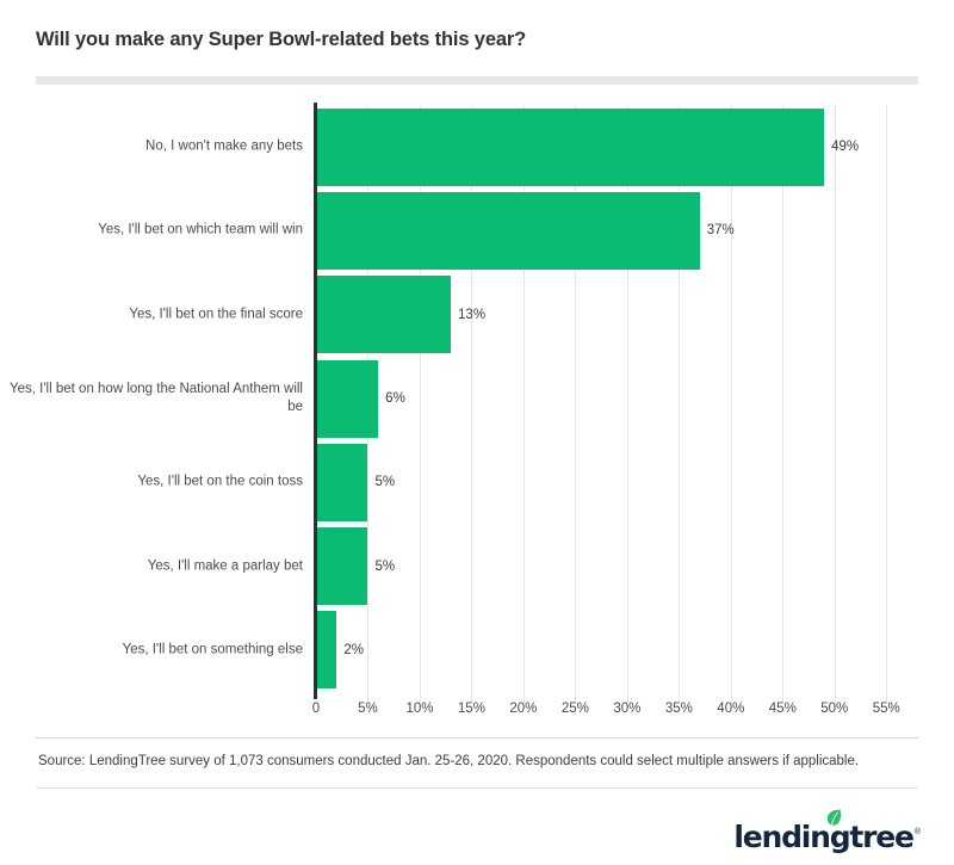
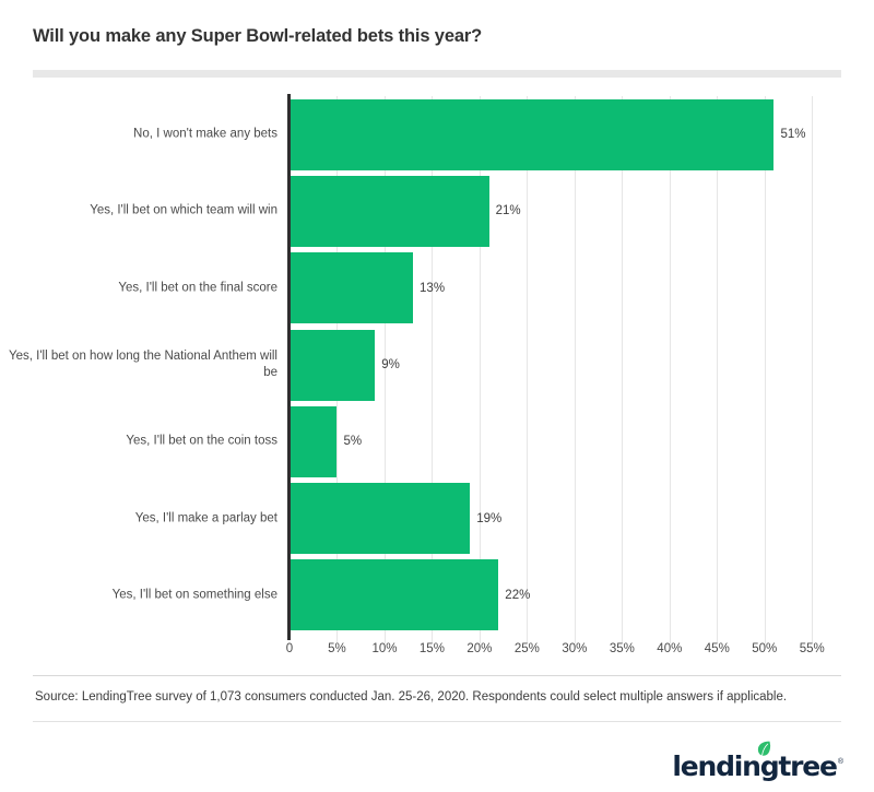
No, I won't make any bets: 49% -> 51%
Yes, I'll bet on which team will win: 37% -> 21%
Yes, I'll bet on how long the National Anthem will be: 6% -> 9%
Yes, I'll make a parlay bet: 5% -> 19%
Yes, I'll bet on something else: 2% -> 22%
